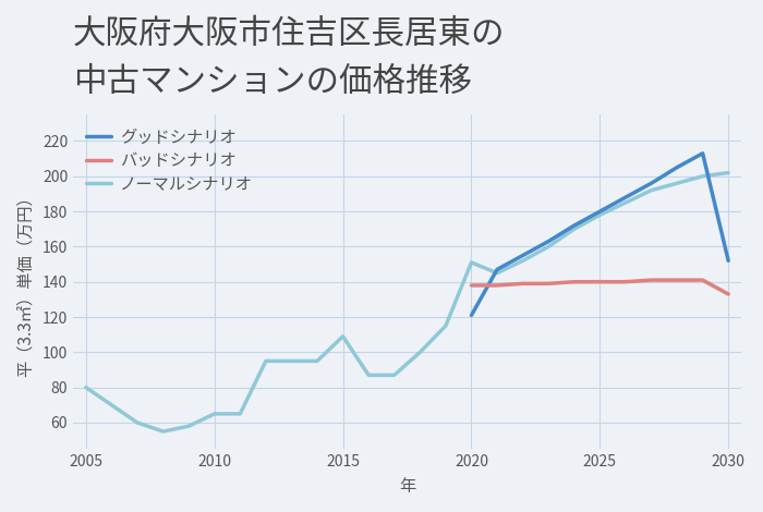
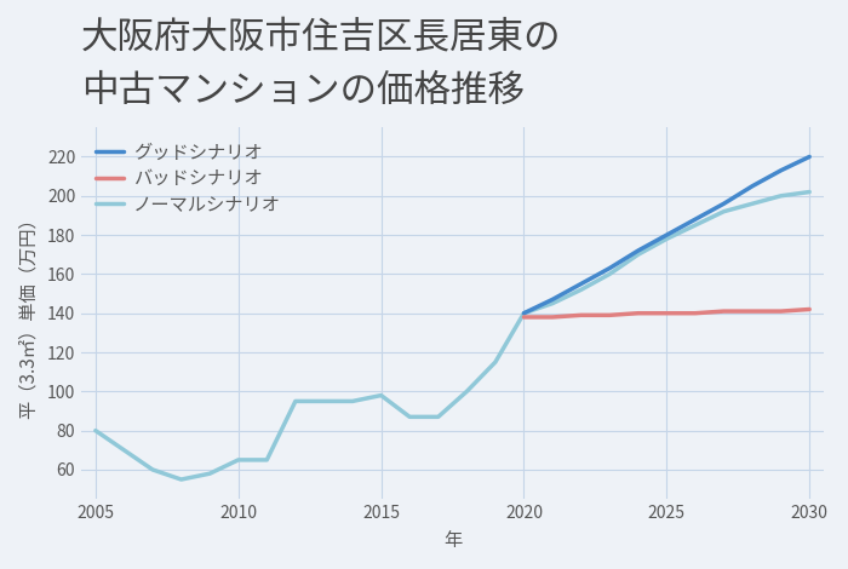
ノーマルシナリオ/2015: 109 -> 98
ノーマルシナリオ/2020: 151 -> 140
グッドシナリオ/2020: 121 -> 140
グッドシナリオ/2030: 152 -> 220
バッドシナリオ/2030: 133 -> 142
